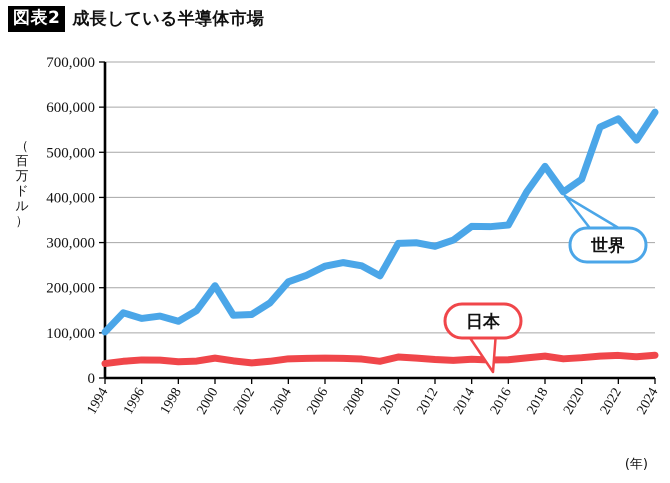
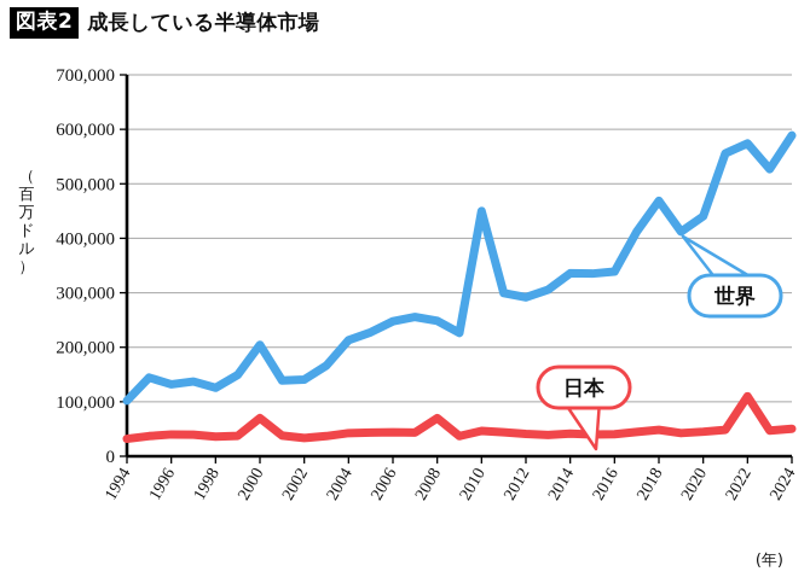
日本/2000: 40000 -> 70000
日本/2008: 40000 -> 70000
世界/2010: 300000 -> 450000
日本/2022: 50000 -> 110000
